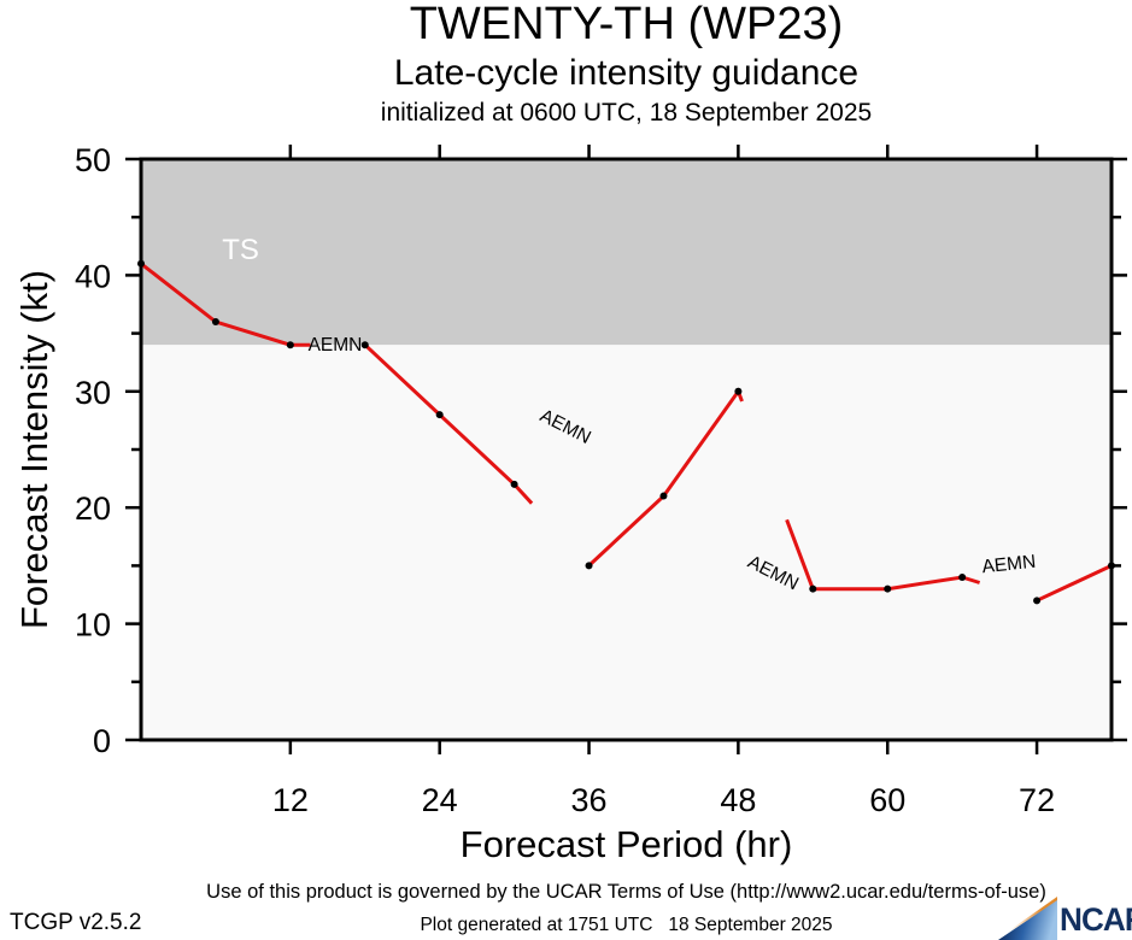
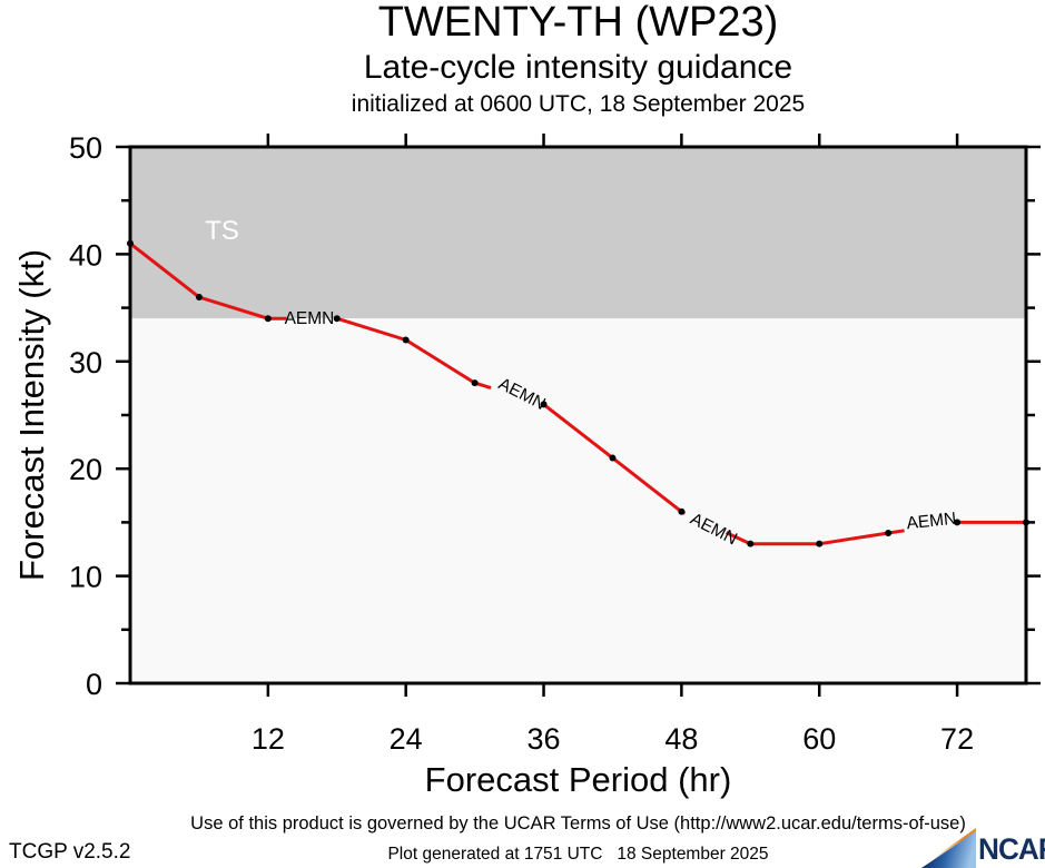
24: 28 -> 32
30: 22 -> 28
36: 15 -> 26
48: 30 -> 16
72: 12 -> 15
